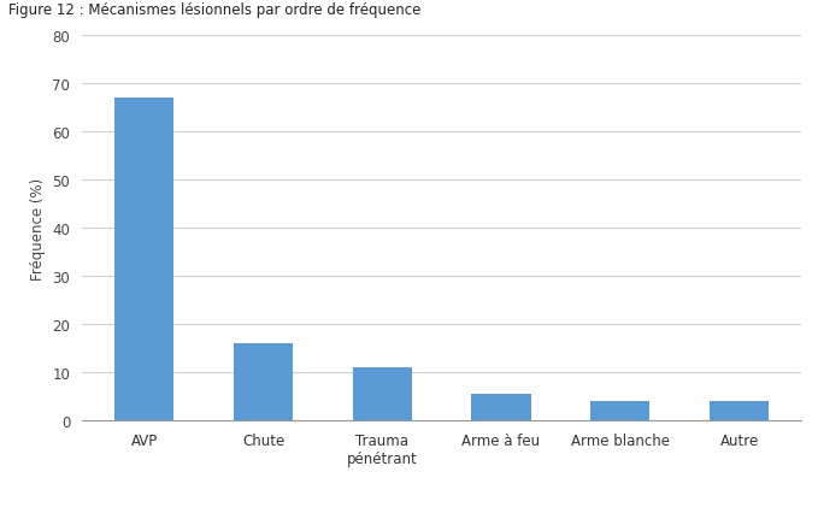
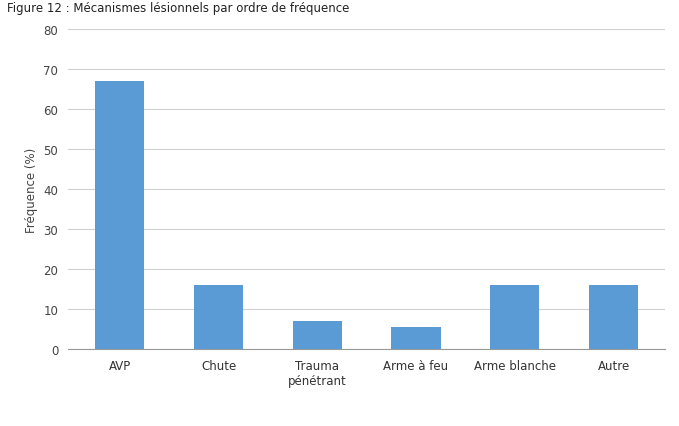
Trauma pénétrant: 11.0 -> 7.0
Arme blanche: 4.0 -> 16.0
Autre: 4.0 -> 16.0
